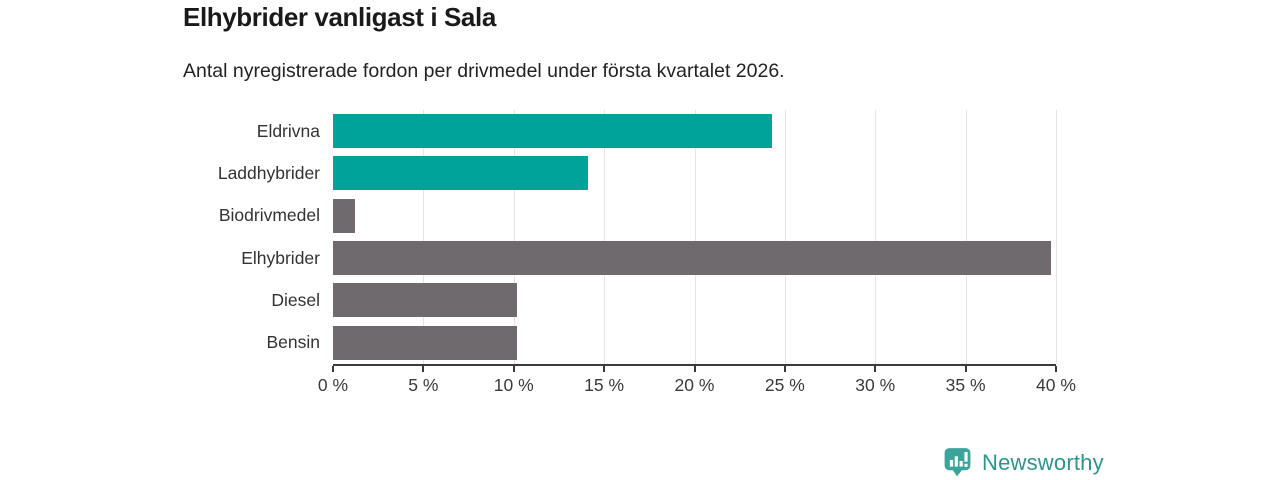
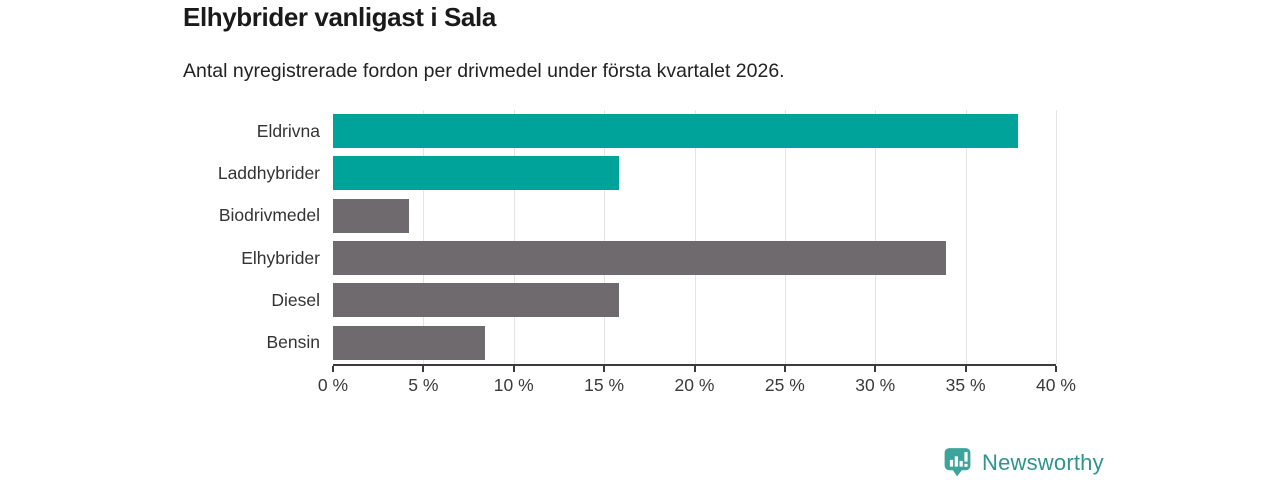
Eldrivna: 24.3% -> 37.9%
Laddhybrider: 14.1% -> 15.8%
Biodrivmedel: 1.2% -> 4.2%
Elhybrider: 39.7% -> 33.9%
Diesel: 10.2% -> 15.8%
Bensin: 10.2% -> 8.4%
